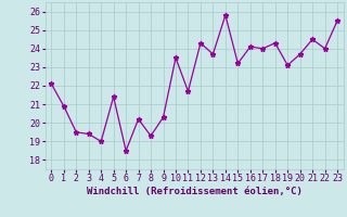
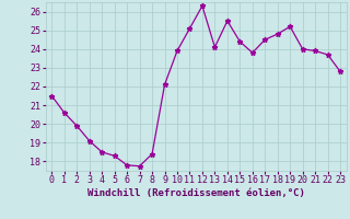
0: 22.1 -> 21.5
1: 20.9 -> 20.6
2: 19.5 -> 19.9
3: 19.4 -> 19.1
4: 19.0 -> 18.5
5: 21.4 -> 18.3
6: 18.5 -> 17.8
7: 20.2 -> 17.8
8: 19.3 -> 18.4
9: 20.3 -> 22.1
10: 23.5 -> 23.9
11: 21.7 -> 25.1
12: 24.3 -> 26.3
13: 23.7 -> 24.1
14: 25.8 -> 25.5
15: 23.2 -> 24.4
16: 24.1 -> 23.8
17: 24.0 -> 24.5
18: 24.3 -> 24.8
19: 23.1 -> 25.2
20: 23.7 -> 24.0
21: 24.5 -> 23.9
22: 24.0 -> 23.7
23: 25.5 -> 22.8
